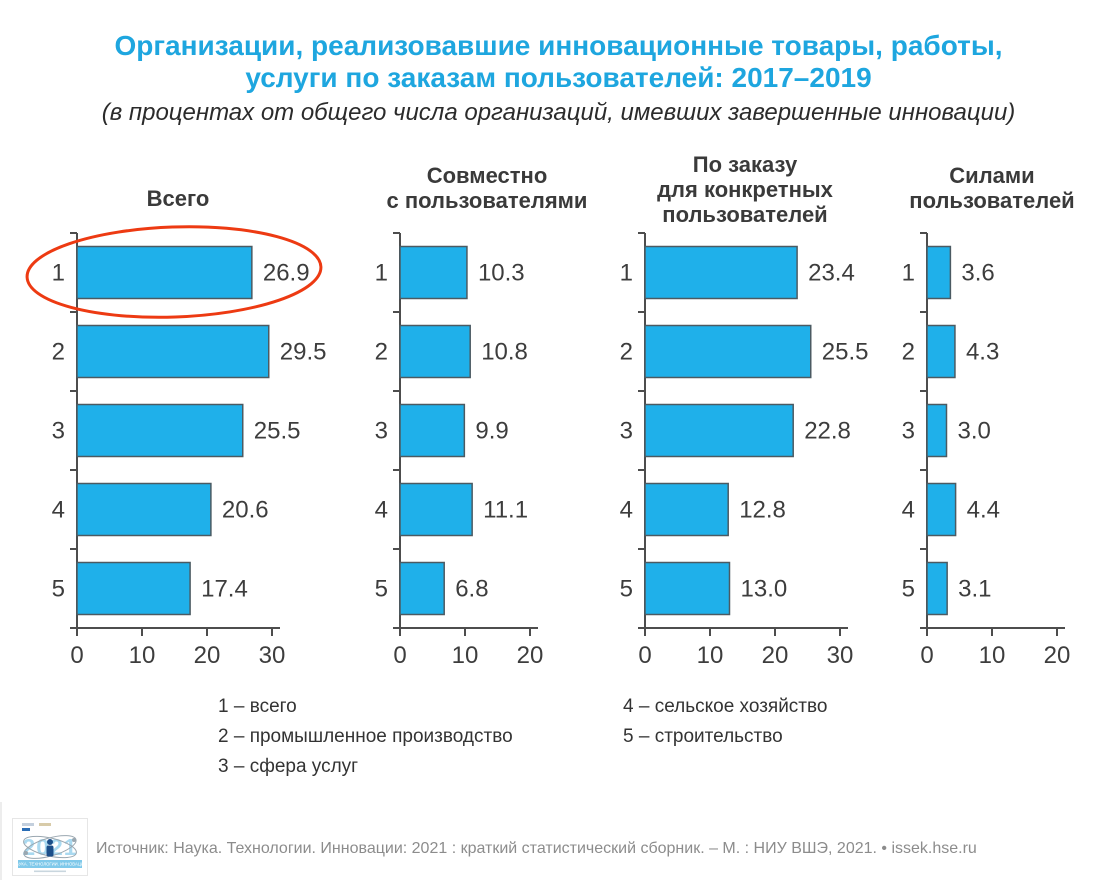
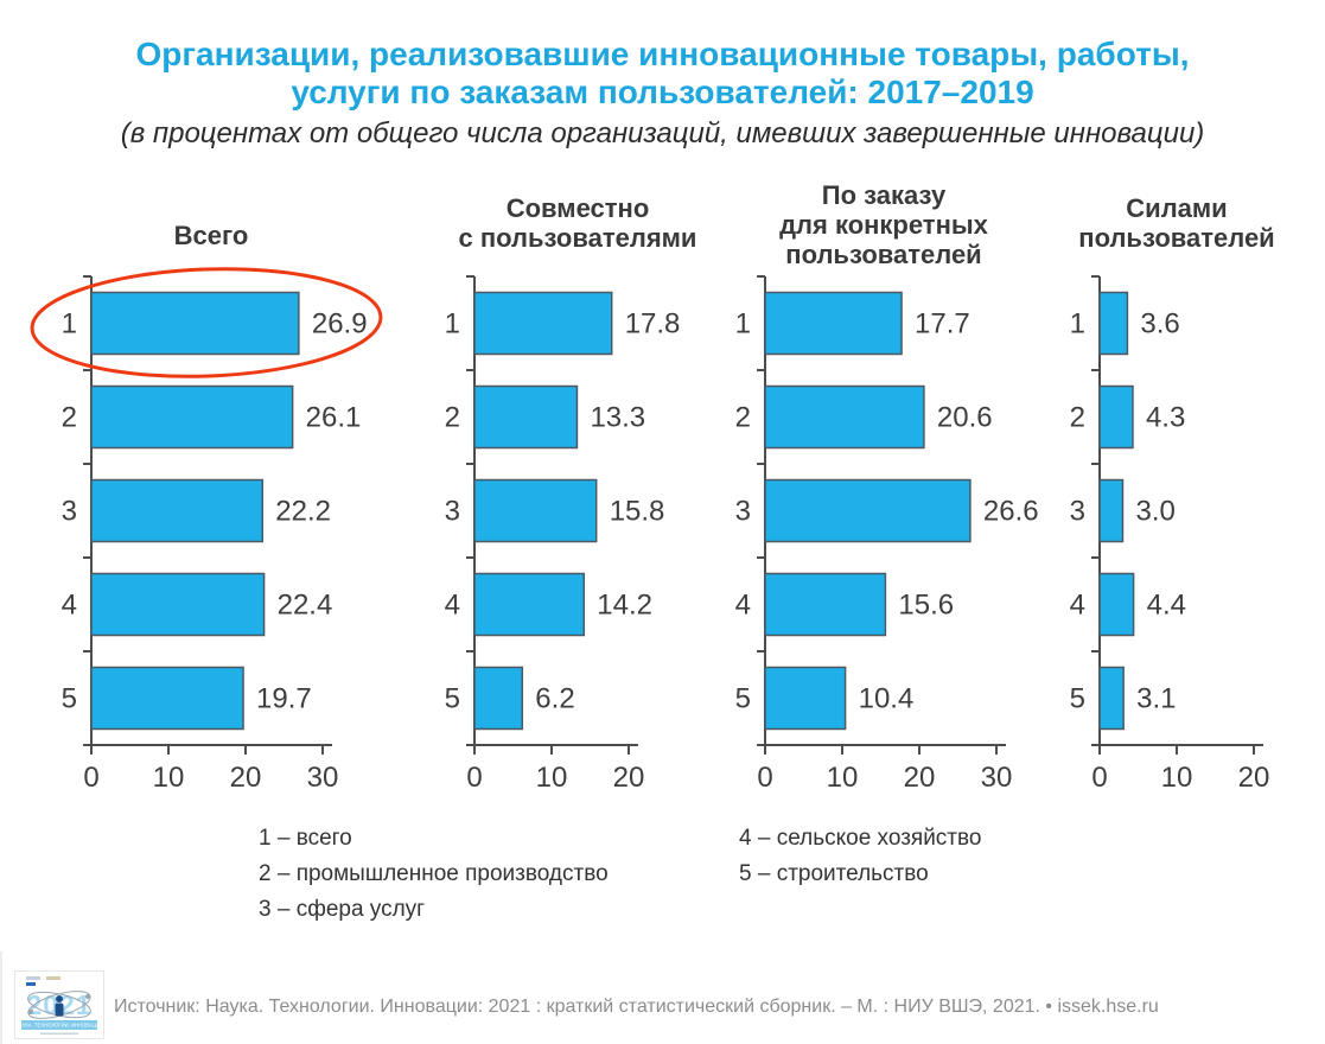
Всего/2: 29.5 -> 26.1
Всего/3: 25.5 -> 22.2
Всего/4: 20.6 -> 22.4
Всего/5: 17.4 -> 19.7
Совместно с пользователями/1: 10.3 -> 17.8
Совместно с пользователями/2: 10.8 -> 13.3
Совместно с пользователями/3: 9.9 -> 15.8
Совместно с пользователями/4: 11.1 -> 14.2
Совместно с пользователями/5: 6.8 -> 6.2
По заказу для конкретных пользователей/1: 23.4 -> 17.7
По заказу для конкретных пользователей/2: 25.5 -> 20.6
По заказу для конкретных пользователей/3: 22.8 -> 26.6
По заказу для конкретных пользователей/4: 12.8 -> 15.6
По заказу для конкретных пользователей/5: 13.0 -> 10.4
